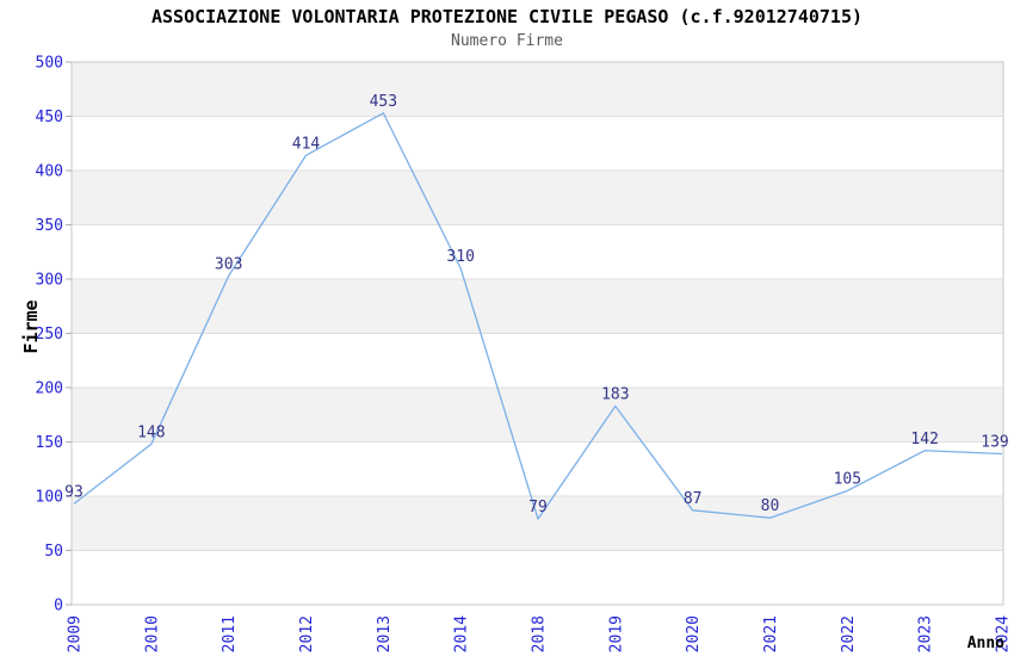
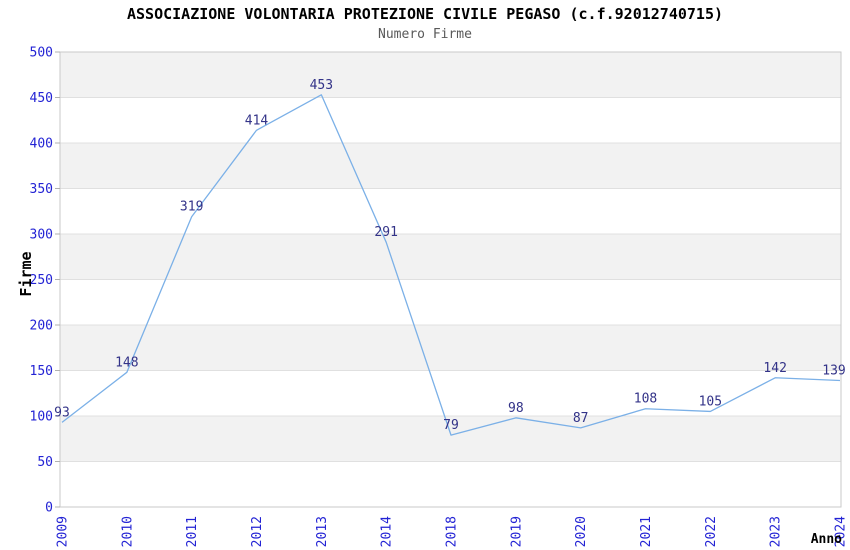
2011: 303 -> 319
2014: 310 -> 291
2019: 183 -> 98
2021: 80 -> 108
